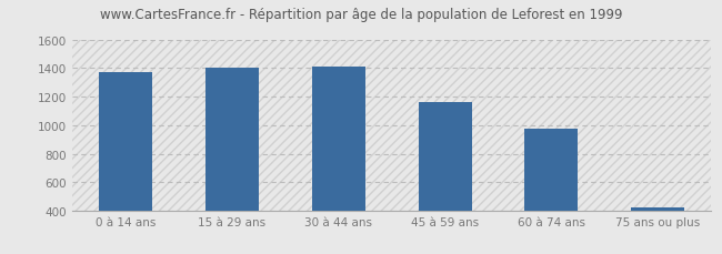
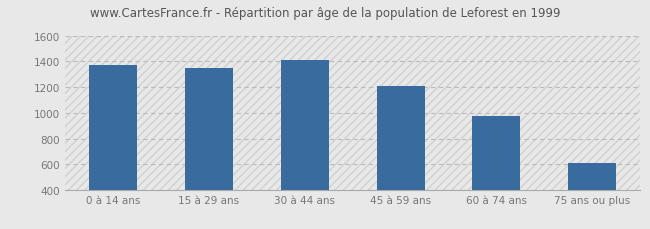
15 à 29 ans: 1400 -> 1350
45 à 59 ans: 1160 -> 1210
75 ans ou plus: 420 -> 610
